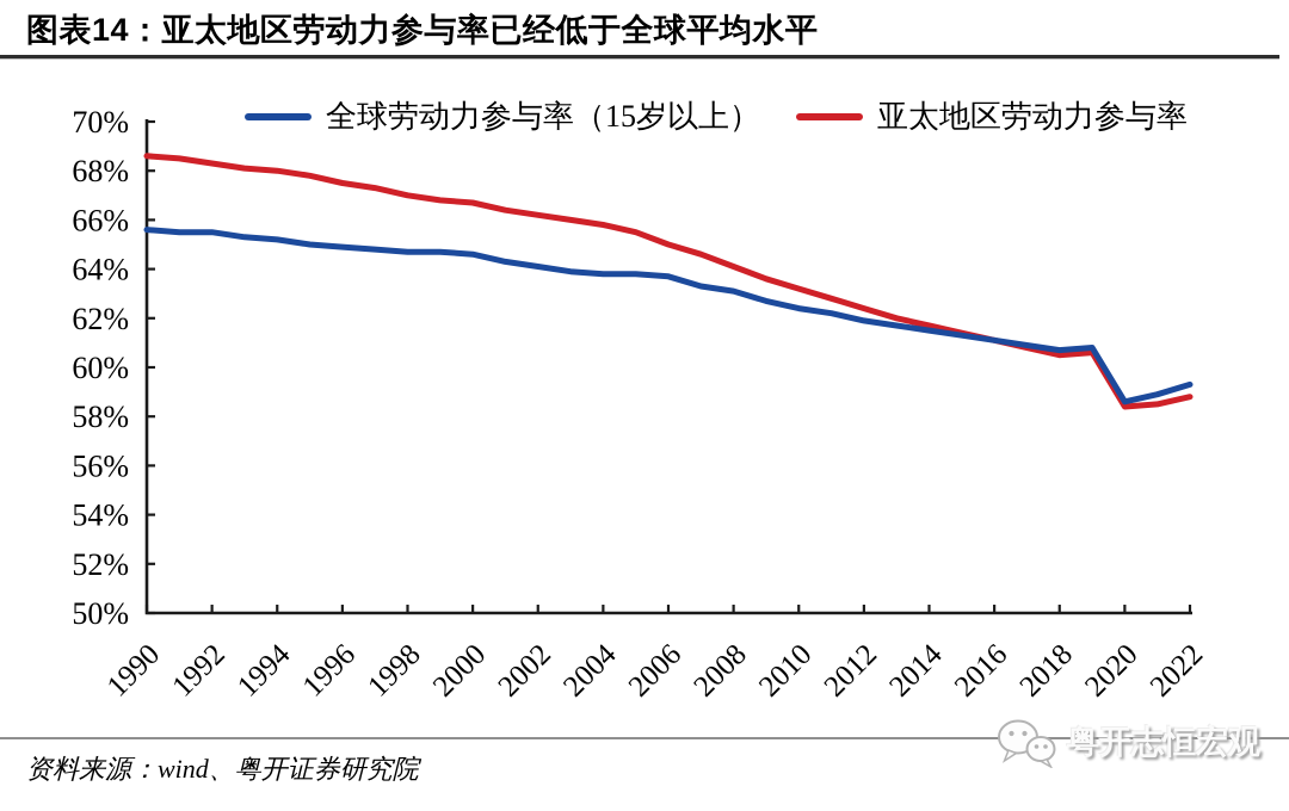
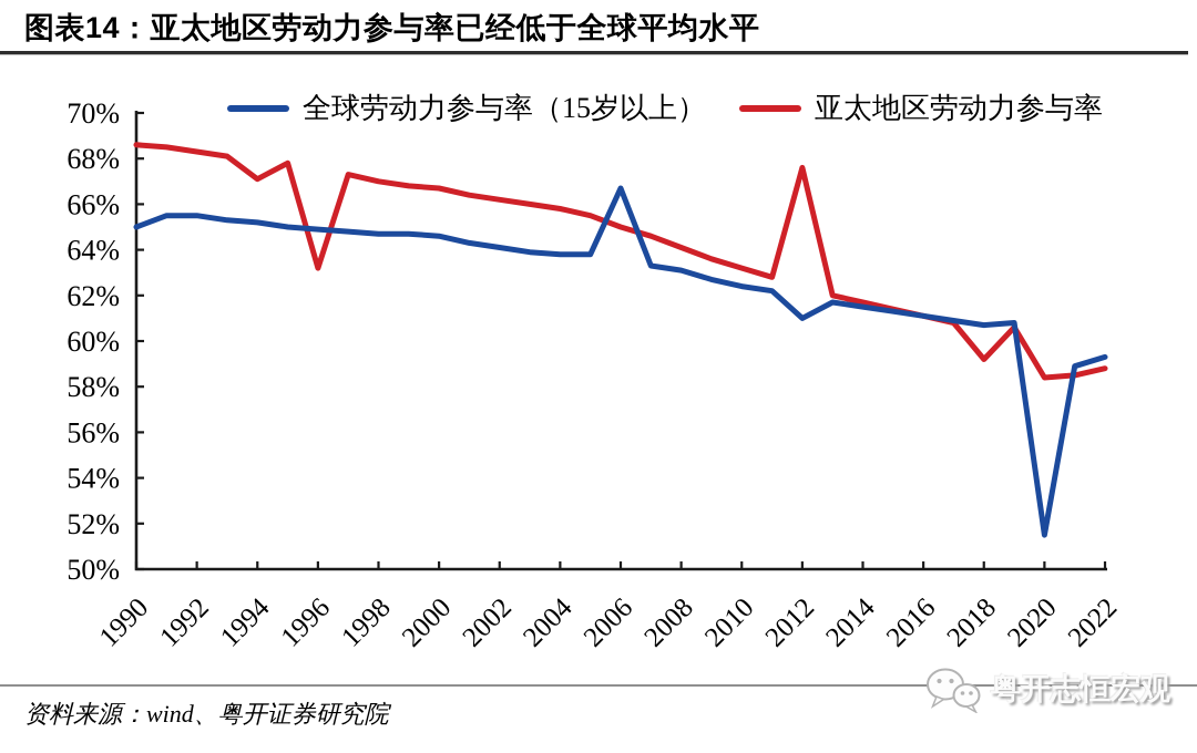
全球劳动力参与率（15岁以上）/1990: 65.6% -> 65.0%
亚太地区劳动力参与率/1994: 68.0% -> 67.1%
亚太地区劳动力参与率/1996: 67.5% -> 63.2%
全球劳动力参与率（15岁以上）/2006: 63.7% -> 66.7%
全球劳动力参与率（15岁以上）/2012: 61.9% -> 61.0%
亚太地区劳动力参与率/2012: 62.4% -> 67.6%
亚太地区劳动力参与率/2018: 60.5% -> 59.2%
全球劳动力参与率（15岁以上）/2020: 58.6% -> 51.5%
